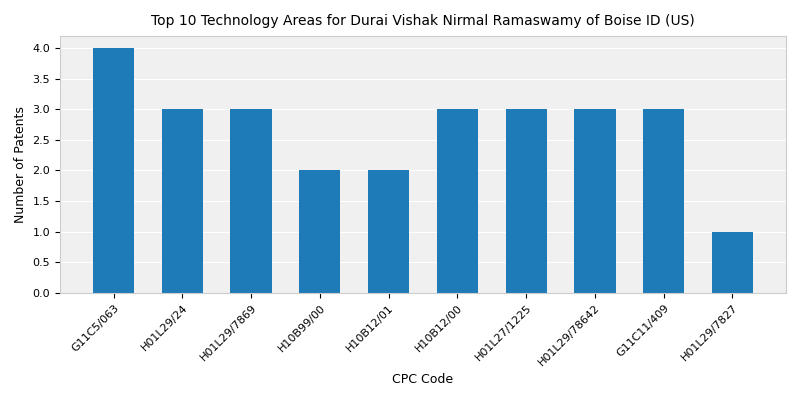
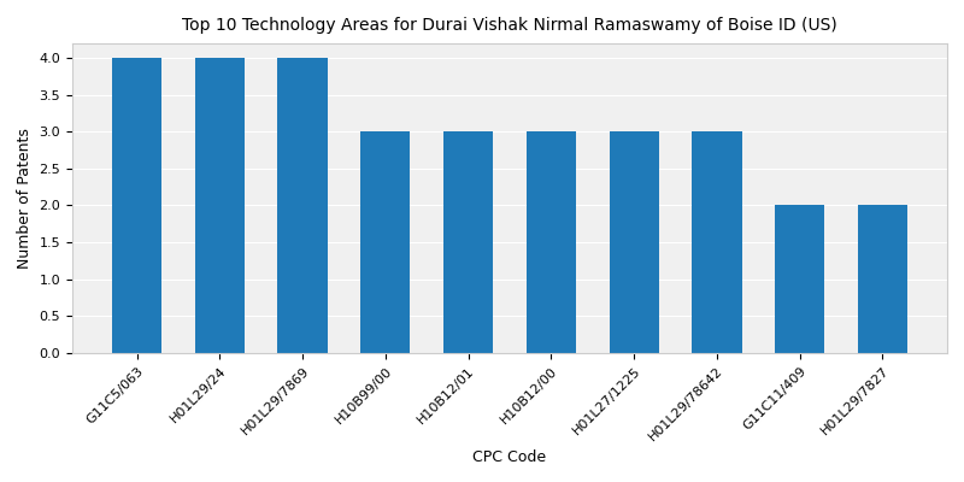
H01L29/24: 3 -> 4
H01L29/7869: 3 -> 4
H10B99/00: 2 -> 3
H10B12/01: 2 -> 3
G11C11/409: 3 -> 2
H01L29/7827: 1 -> 2
